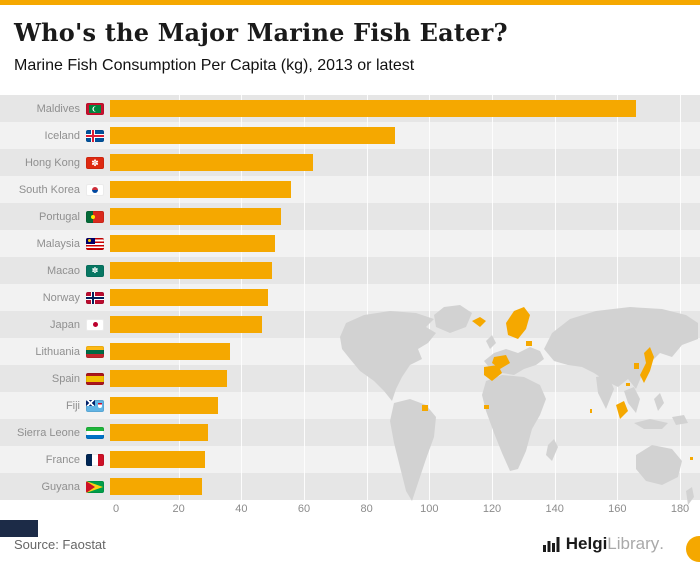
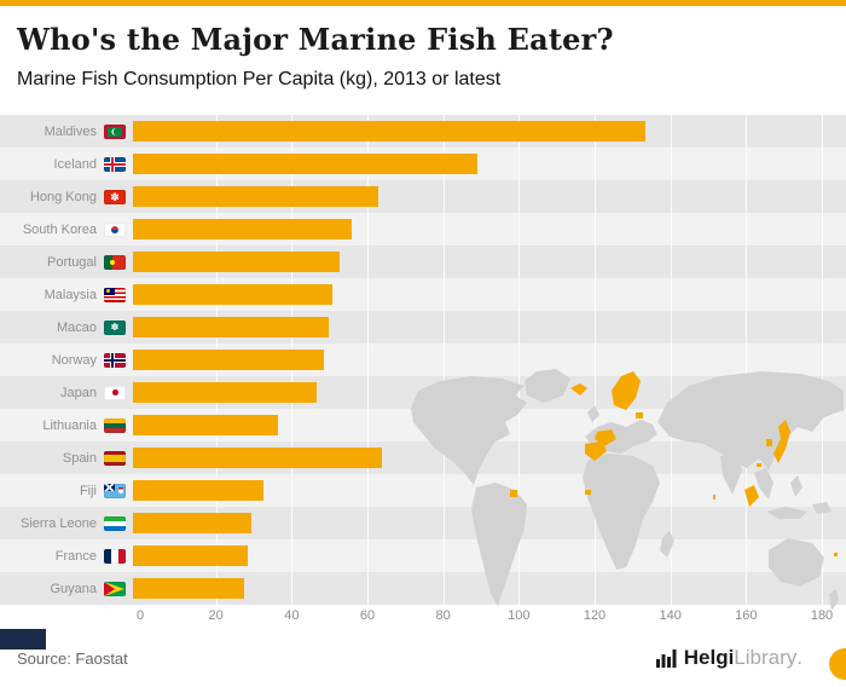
Maldives: 166 -> 134
Spain: 37 -> 65
